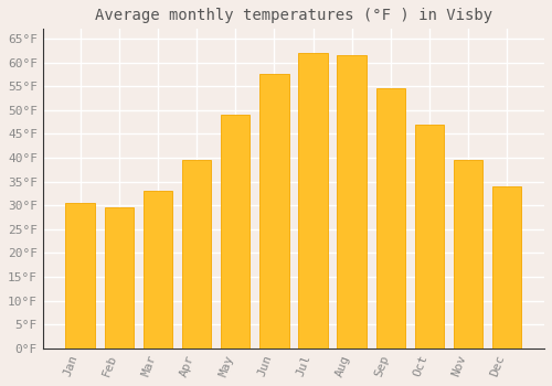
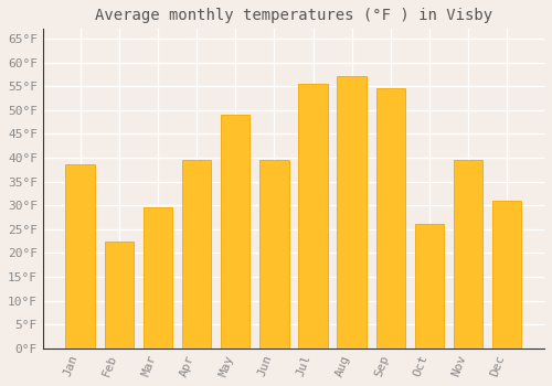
Jan: 30.5°F -> 38.5°F
Feb: 29.5°F -> 22.5°F
Mar: 33.0°F -> 29.5°F
Jun: 57.5°F -> 39.5°F
Jul: 62.0°F -> 55.5°F
Aug: 61.5°F -> 57.0°F
Oct: 47.0°F -> 26.0°F
Dec: 34.0°F -> 31.0°F
